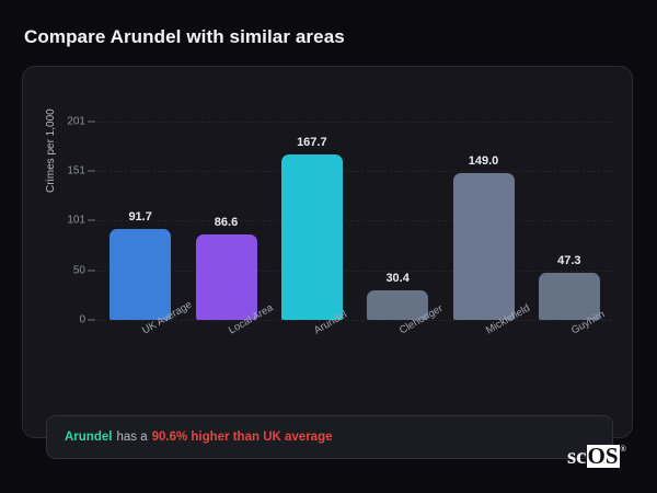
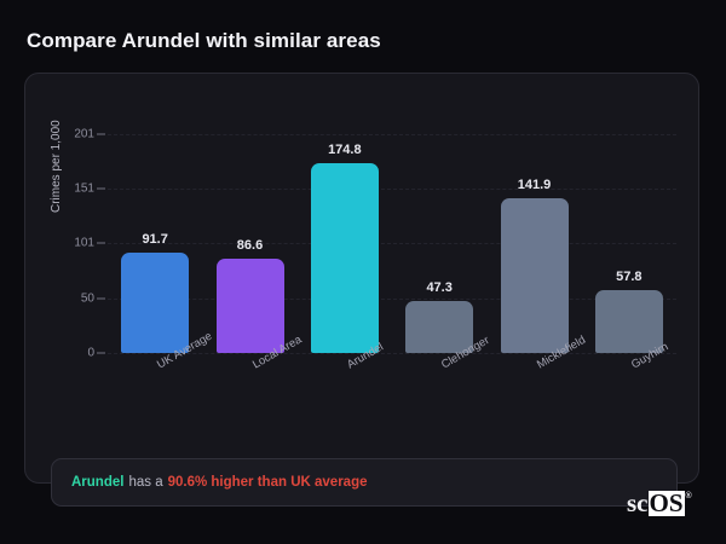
Arundel: 167.7 -> 174.8
Clehonger: 30.4 -> 47.3
Micklefield: 149.0 -> 141.9
Guyhirn: 47.3 -> 57.8
